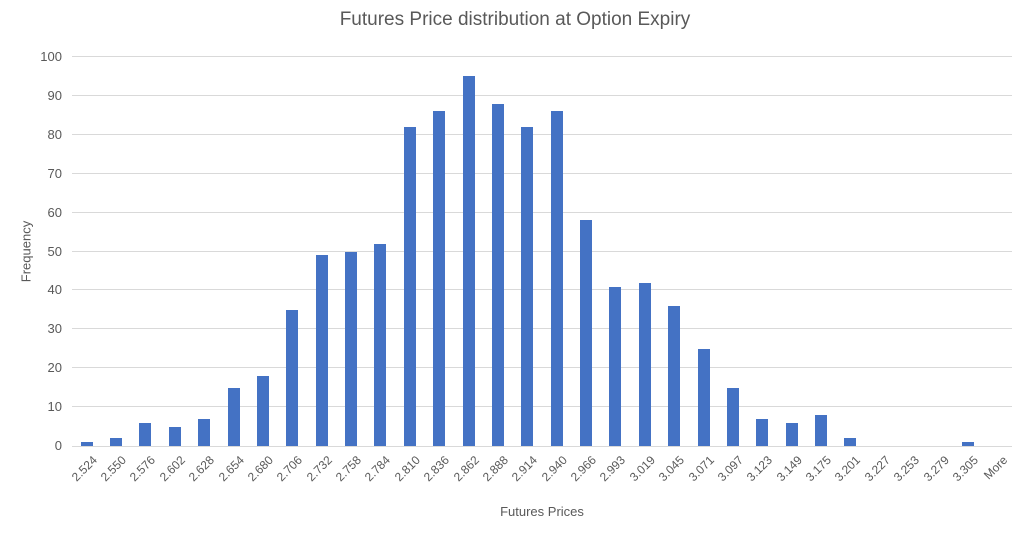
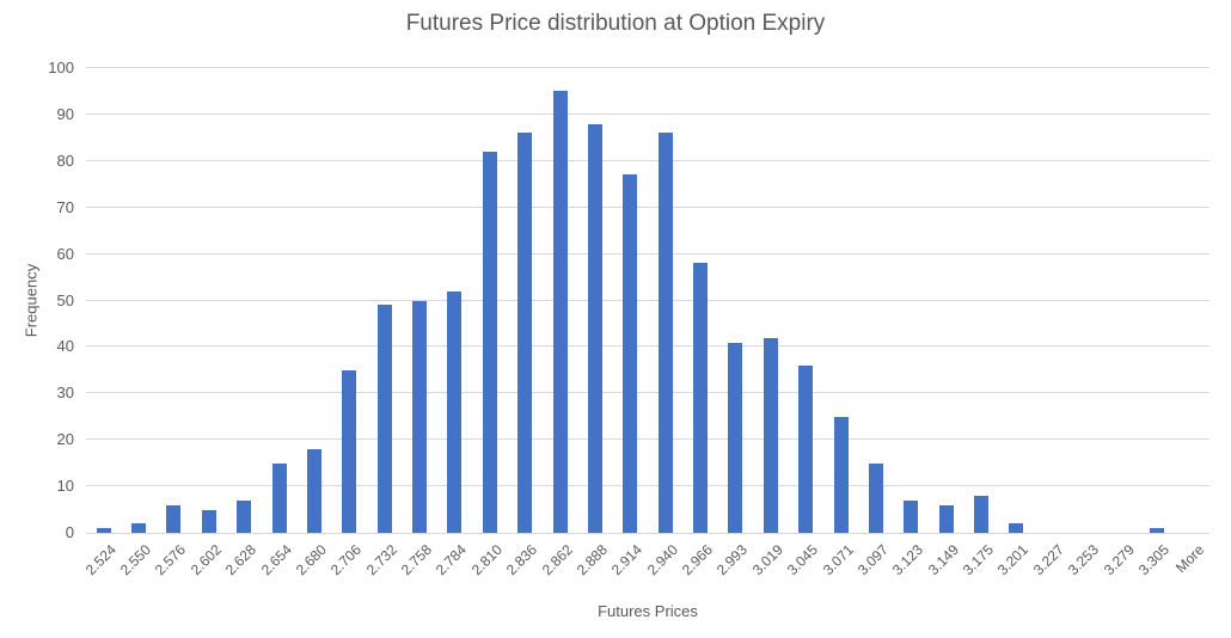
2.914: 82 -> 77
